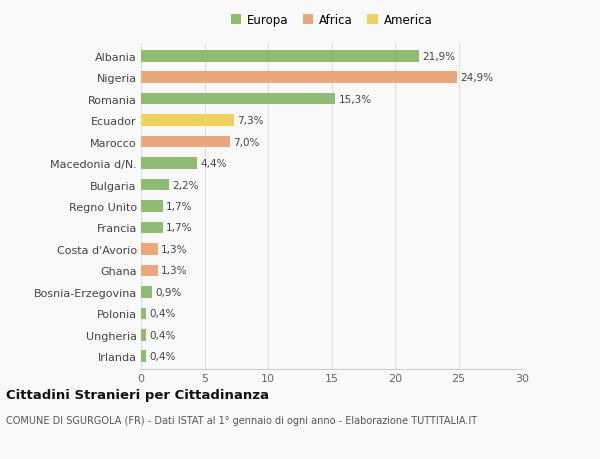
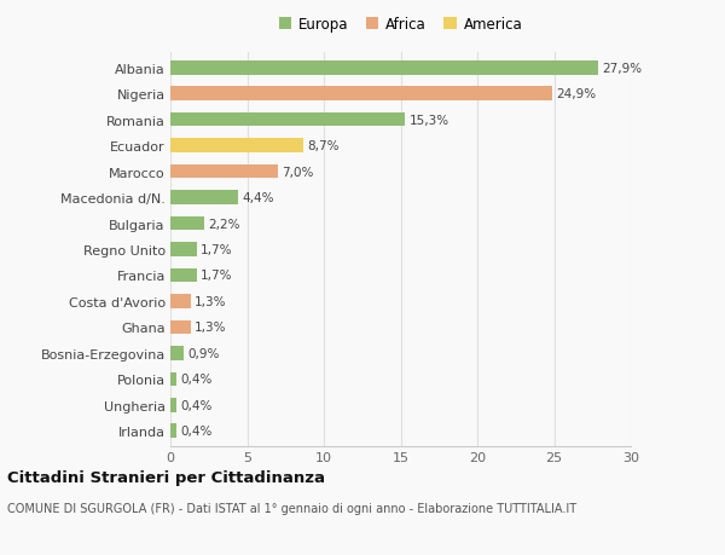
Albania: 21,9% -> 27,9%
Ecuador: 7,3% -> 8,7%
